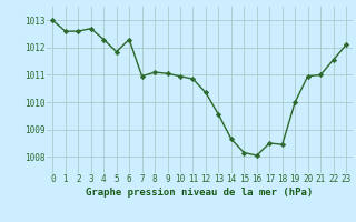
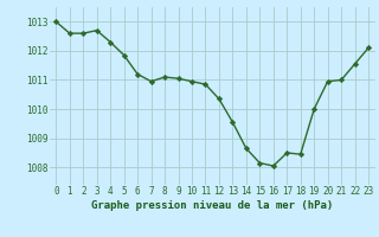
6: 1012.30 -> 1011.20
